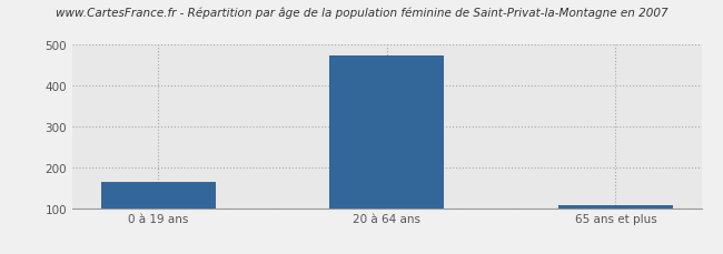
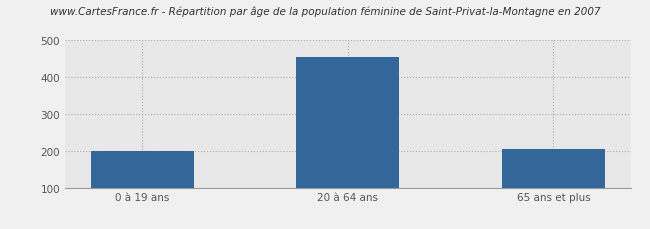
0 à 19 ans: 165 -> 200
20 à 64 ans: 475 -> 455
65 ans et plus: 108 -> 205
